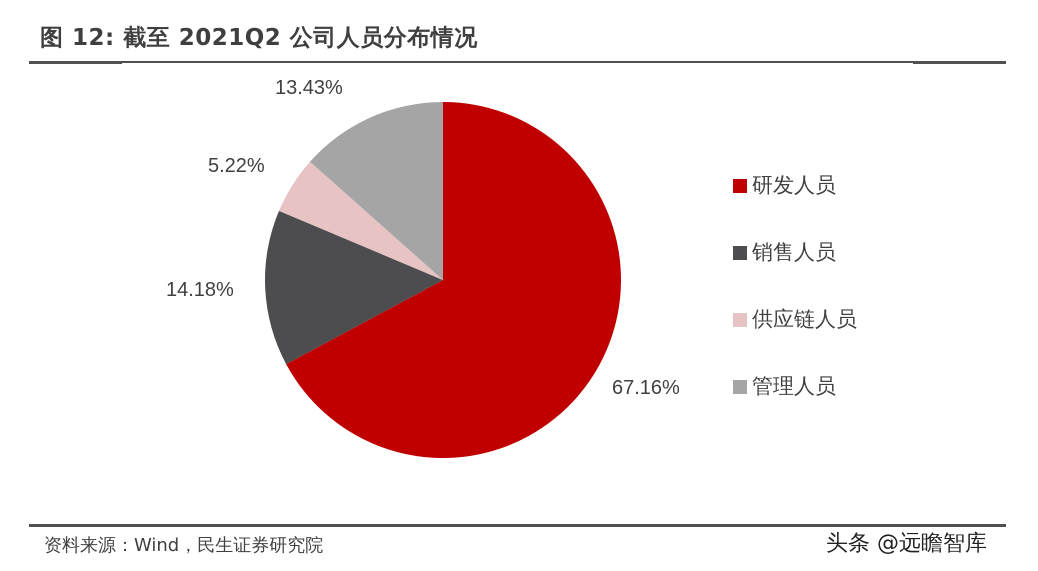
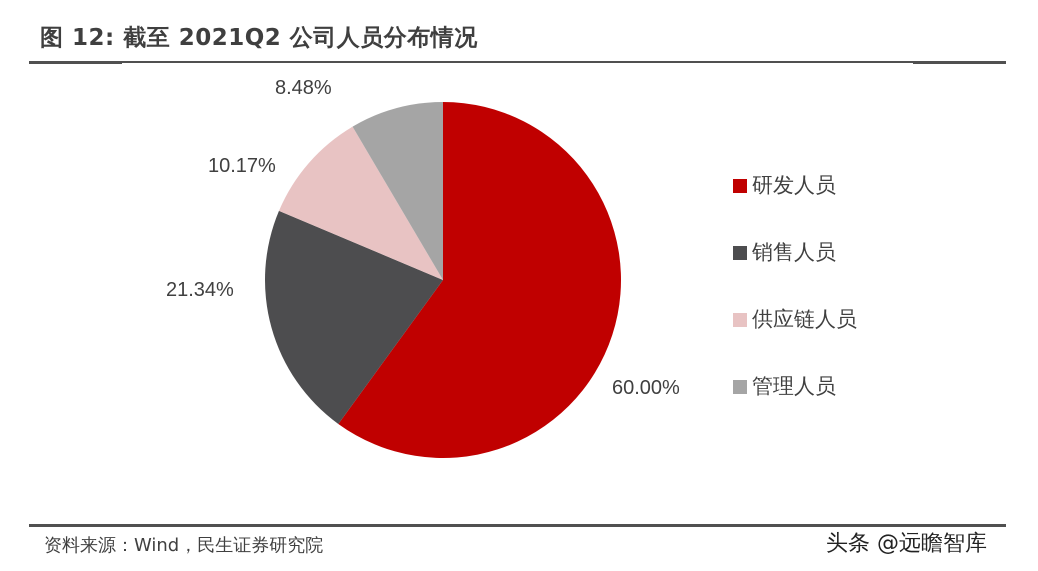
研发人员: 67.16% -> 60.00%
销售人员: 14.18% -> 21.34%
供应链人员: 5.22% -> 10.17%
管理人员: 13.43% -> 8.48%
